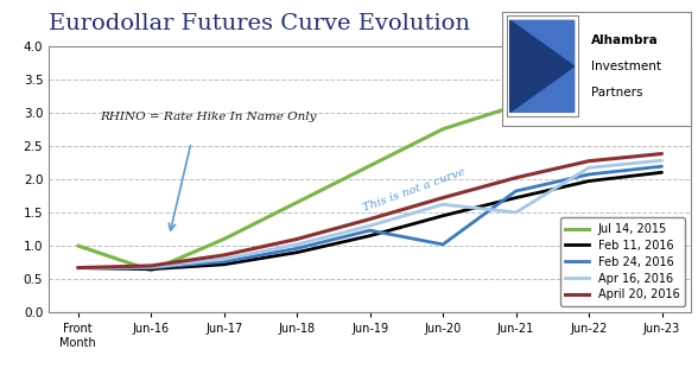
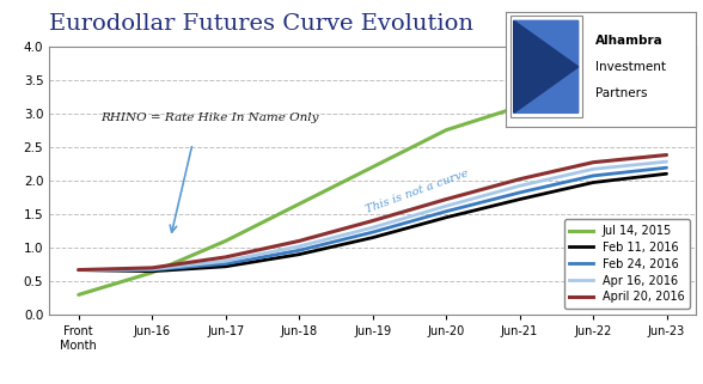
Jul 14, 2015/Front Month: 1.00 -> 0.30
Feb 24, 2016/Jun-20: 1.02 -> 1.54
Apr 16, 2016/Jun-21: 1.50 -> 1.92
